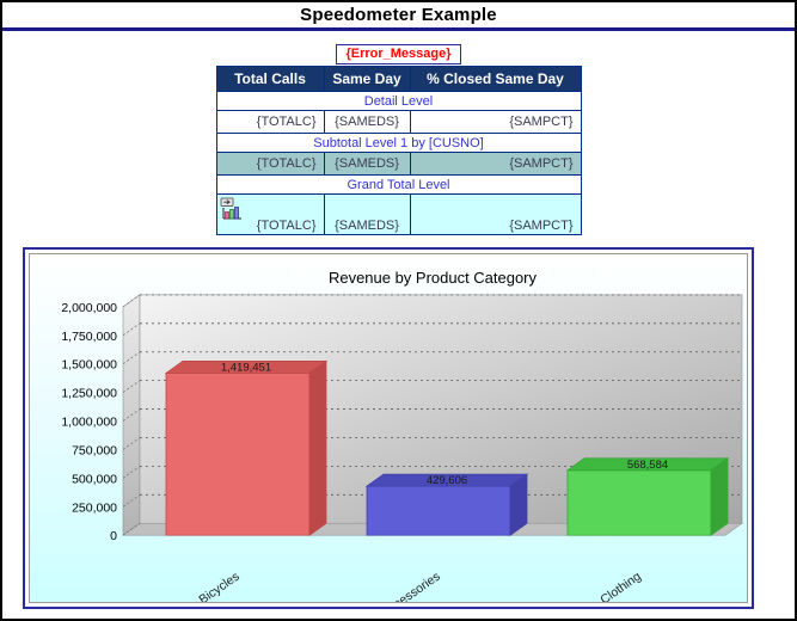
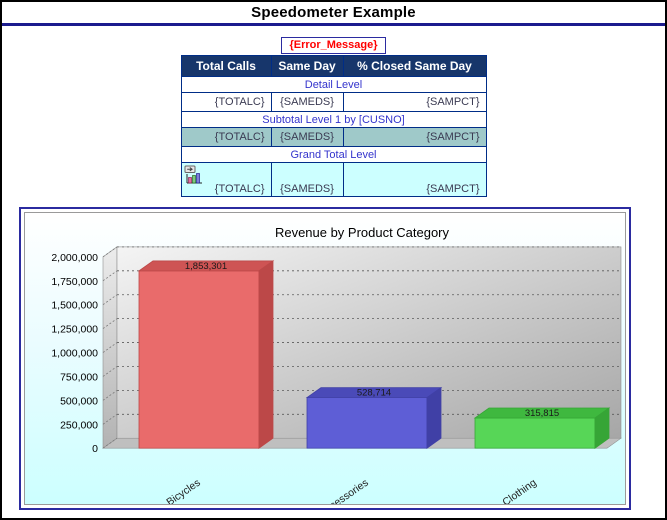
Bicycles: 1,419,451 -> 1,853,301
Accessories: 429,606 -> 528,714
Clothing: 568,584 -> 315,815
